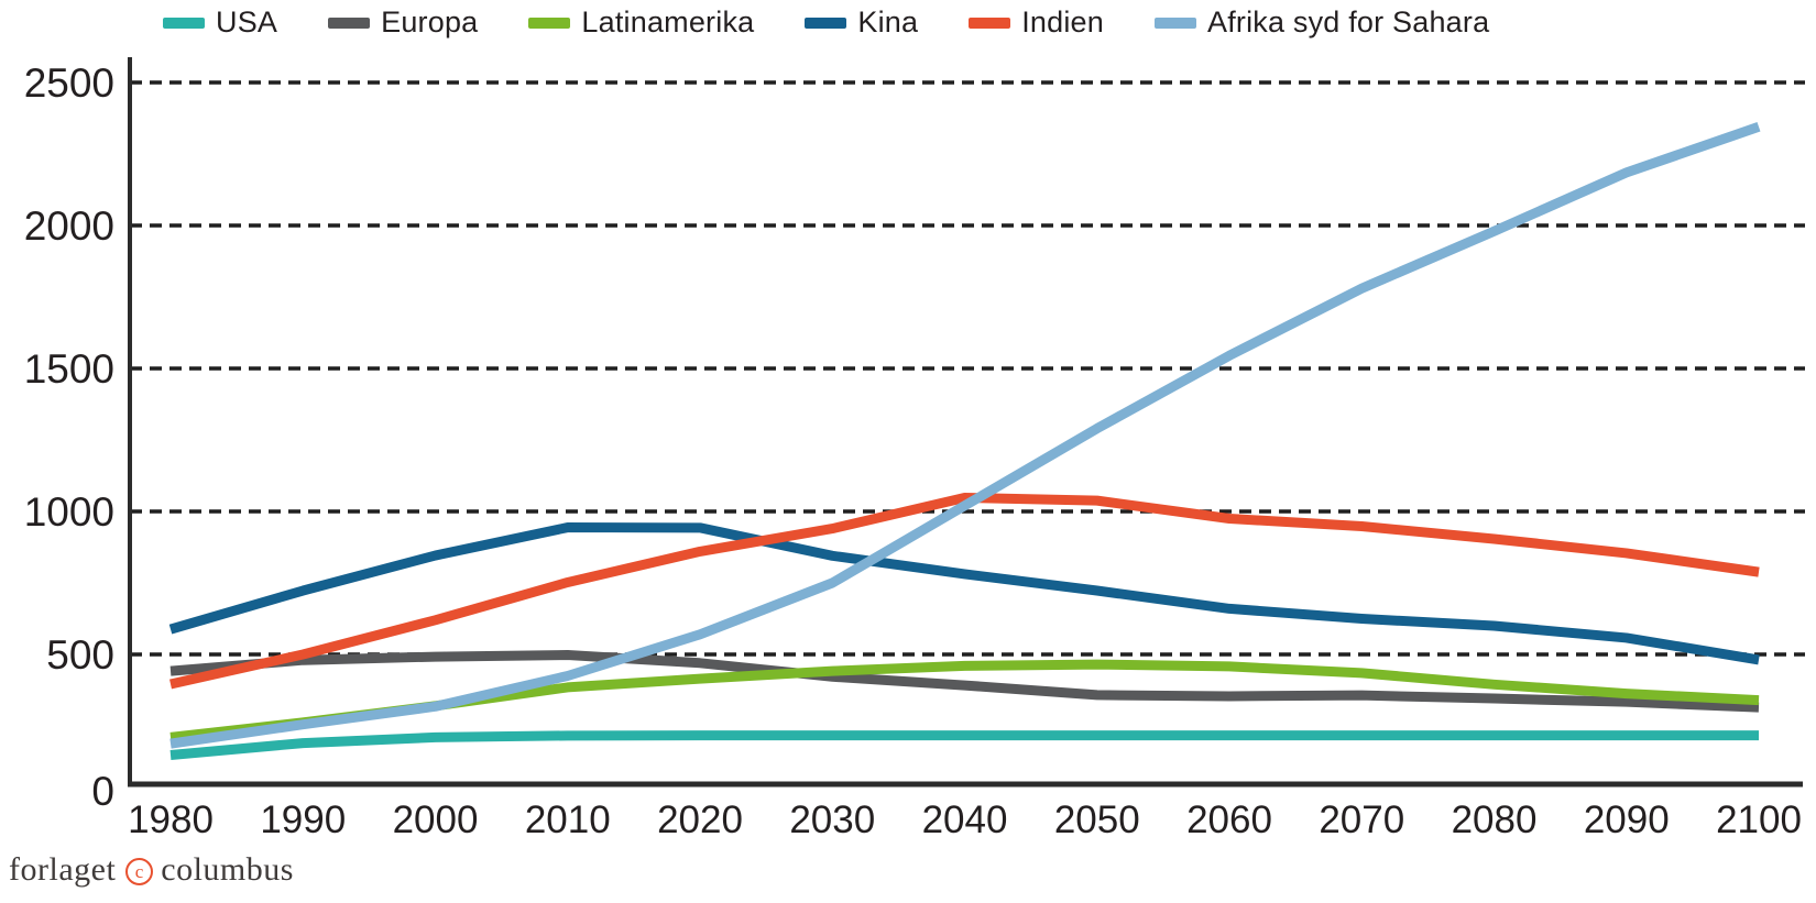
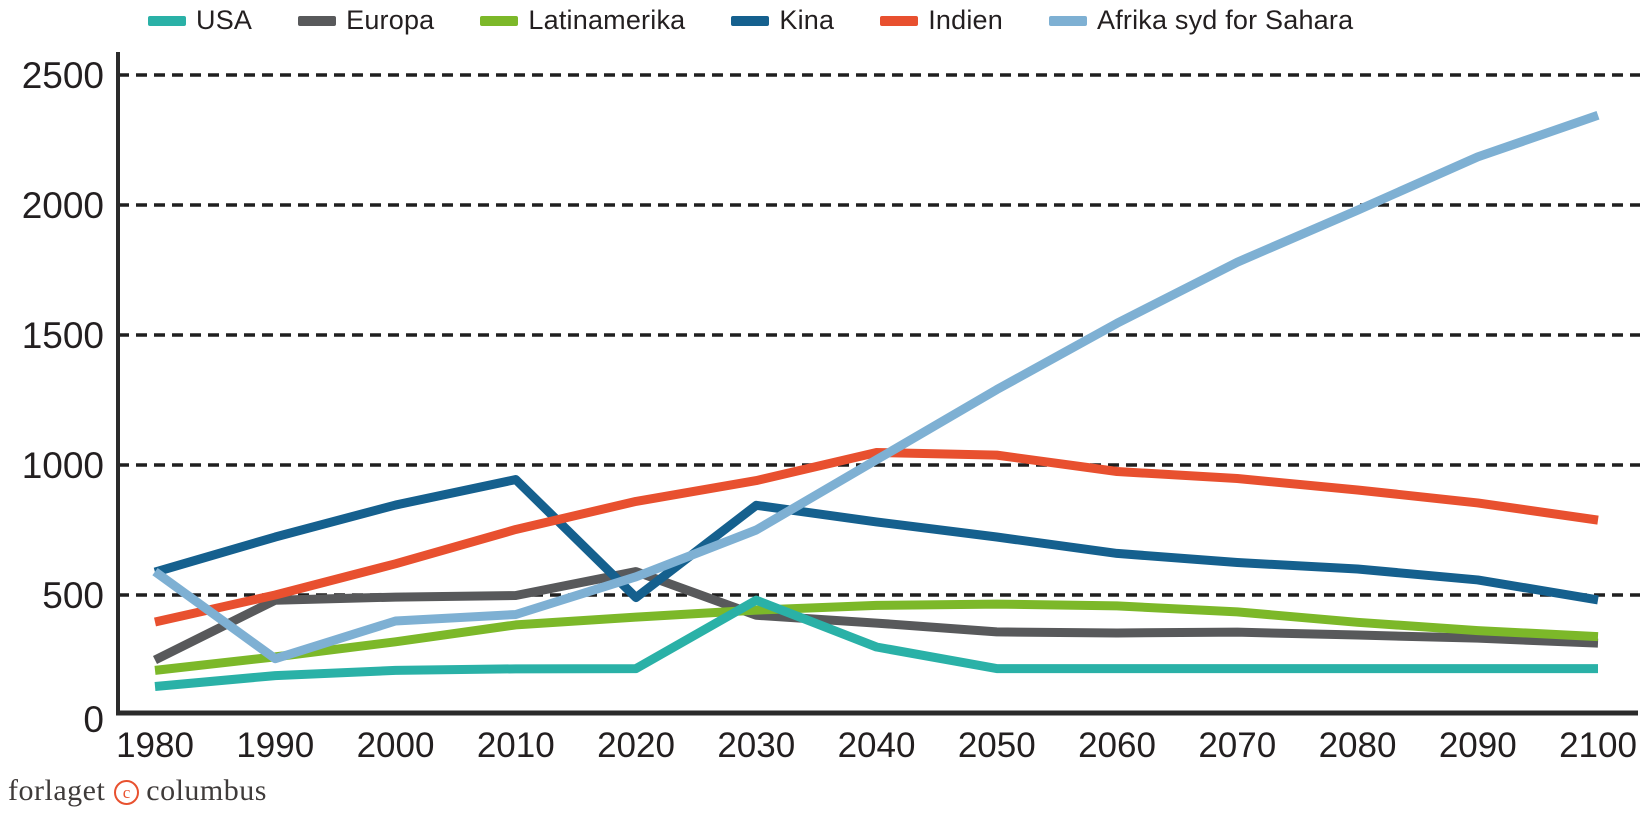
Europa/1980: 440 -> 250
Afrika syd for Sahara/1980: 190 -> 590
Afrika syd for Sahara/2000: 320 -> 400
Europa/2020: 470 -> 590
Kina/2020: 940 -> 490
USA/2030: 220 -> 480
USA/2040: 220 -> 300
